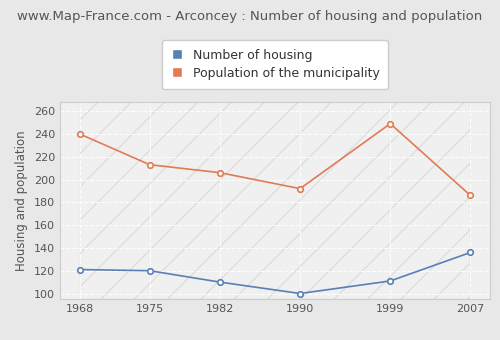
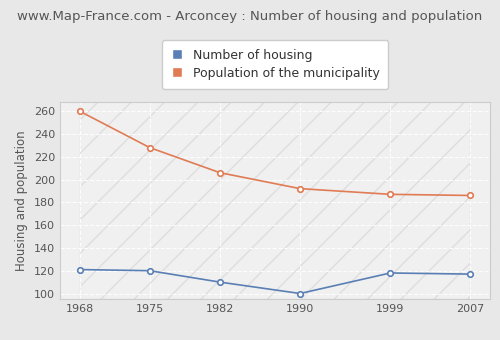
Population of the municipality/1968: 240 -> 260
Population of the municipality/1975: 213 -> 228
Number of housing/1999: 111 -> 118
Population of the municipality/1999: 249 -> 187
Number of housing/2007: 136 -> 117
